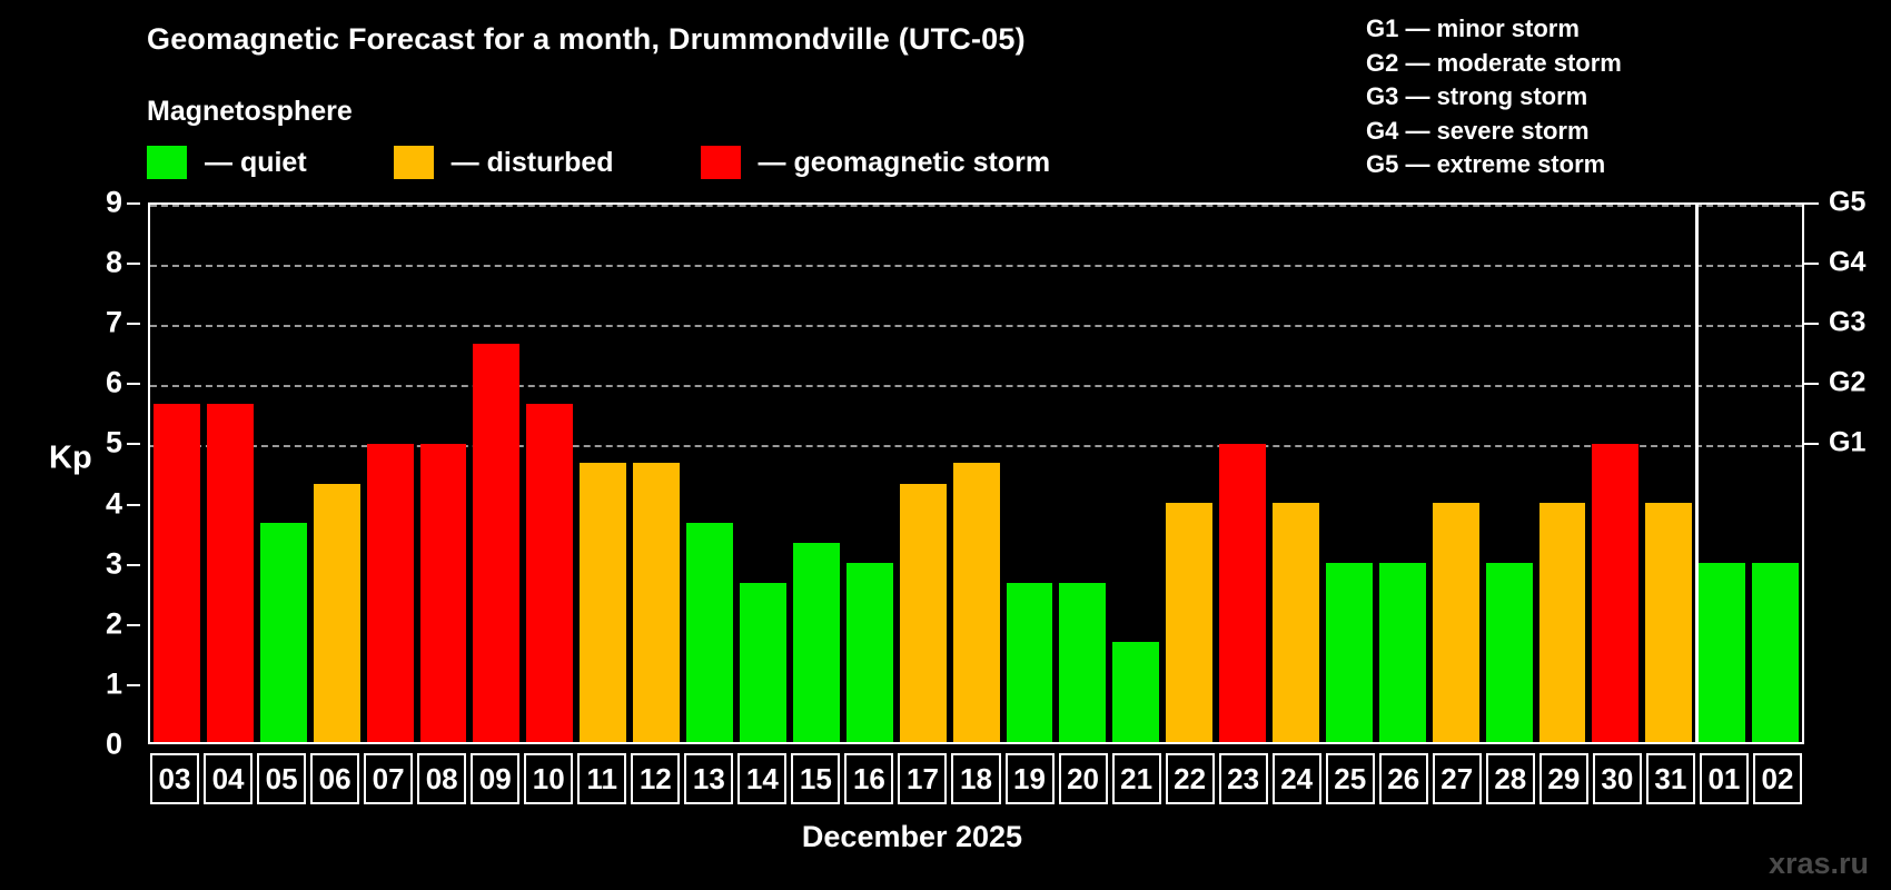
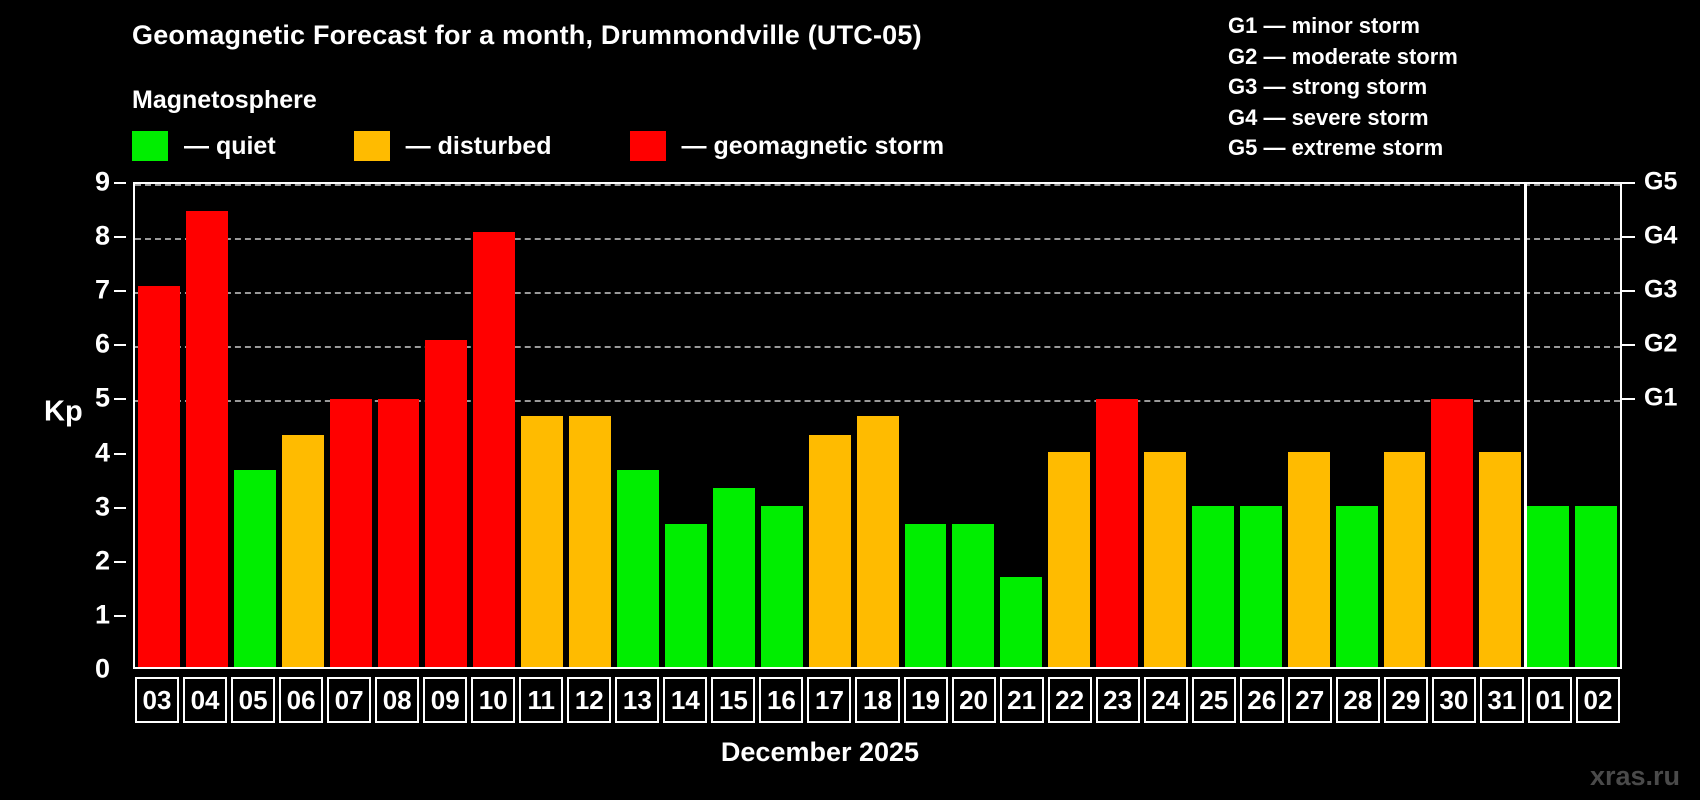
03: 5.7 -> 7.1
04: 5.7 -> 8.5
09: 6.7 -> 6.1
10: 5.7 -> 8.1
